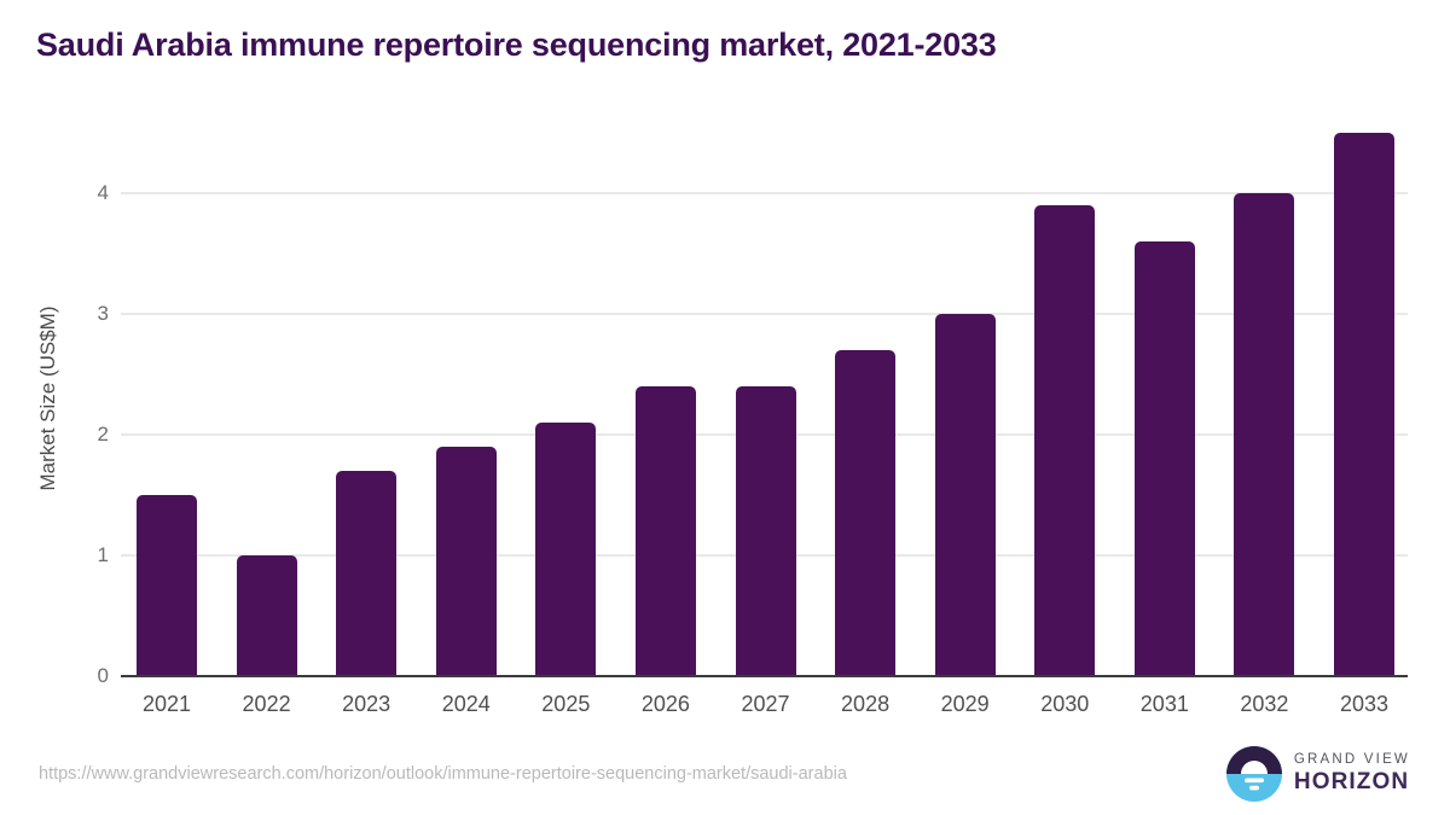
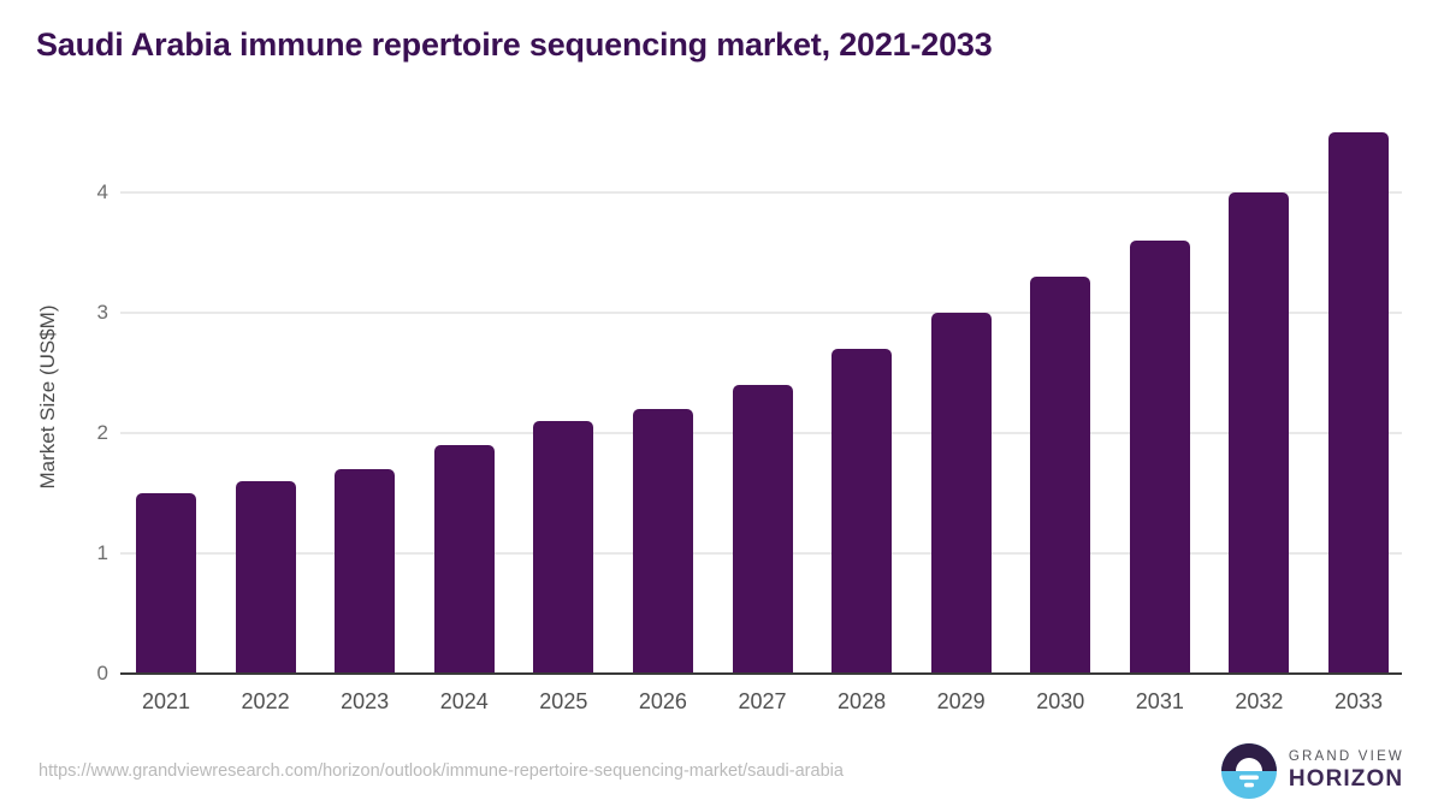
2022: 1.0 -> 1.6
2026: 2.4 -> 2.2
2030: 3.9 -> 3.3
